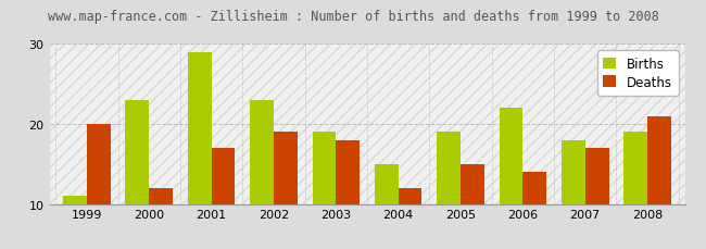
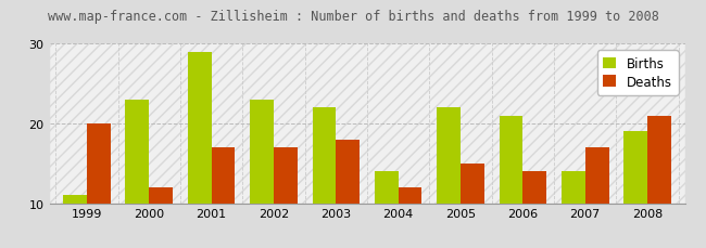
Deaths/2002: 19 -> 17
Births/2003: 19 -> 22
Births/2004: 15 -> 14
Births/2005: 19 -> 22
Births/2006: 22 -> 21
Births/2007: 18 -> 14
